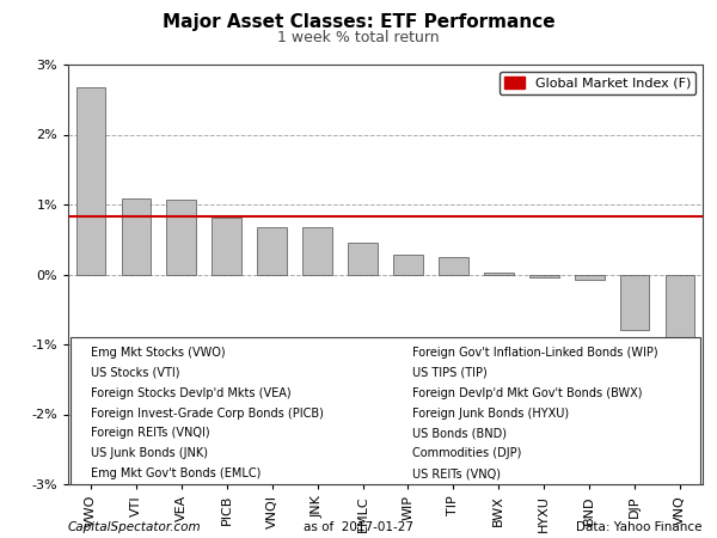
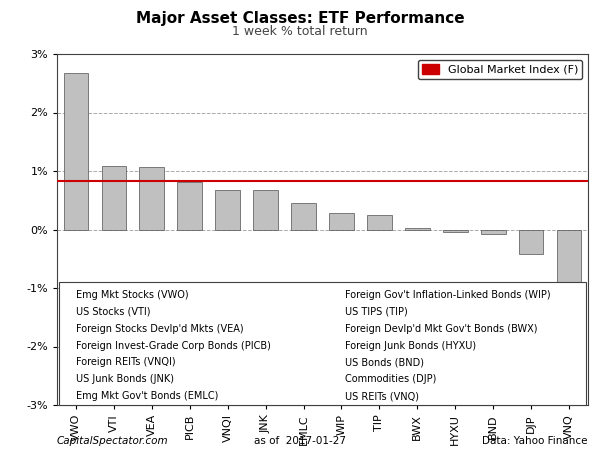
DJP: -0.80% -> -0.42%
